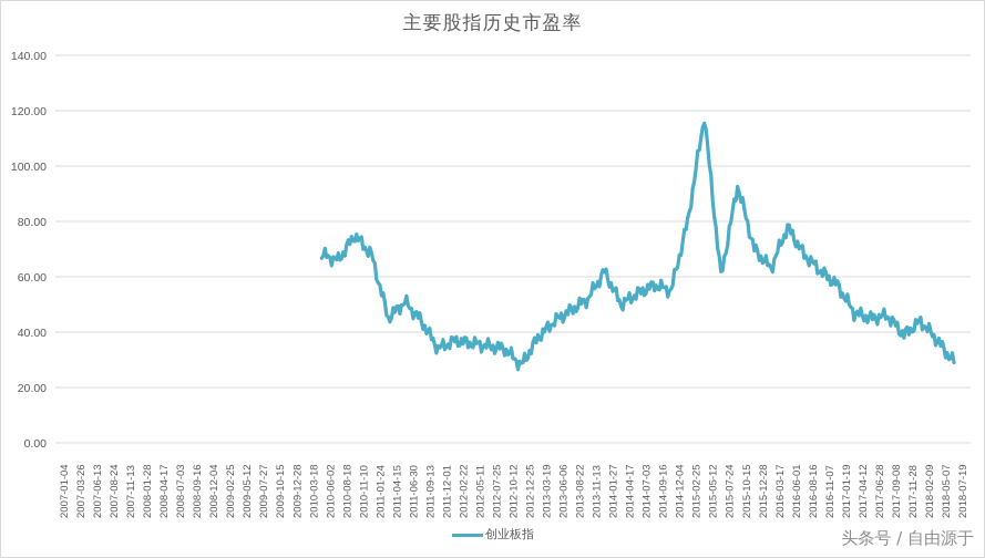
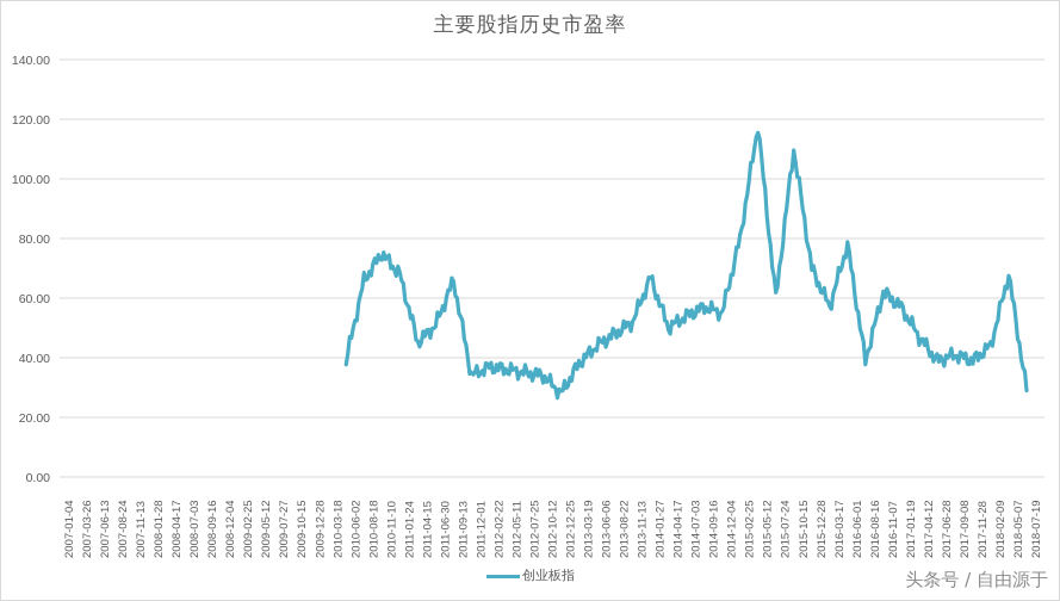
2010-06-02: 68 -> 39
2011-09-13: 44 -> 66
2014-01-27: 62 -> 67
2015-10-15: 93 -> 110
2016-03-17: 63 -> 57
2016-08-16: 68 -> 39
2017-06-28: 45 -> 39
2017-09-08: 46 -> 41
2018-05-07: 37 -> 68
